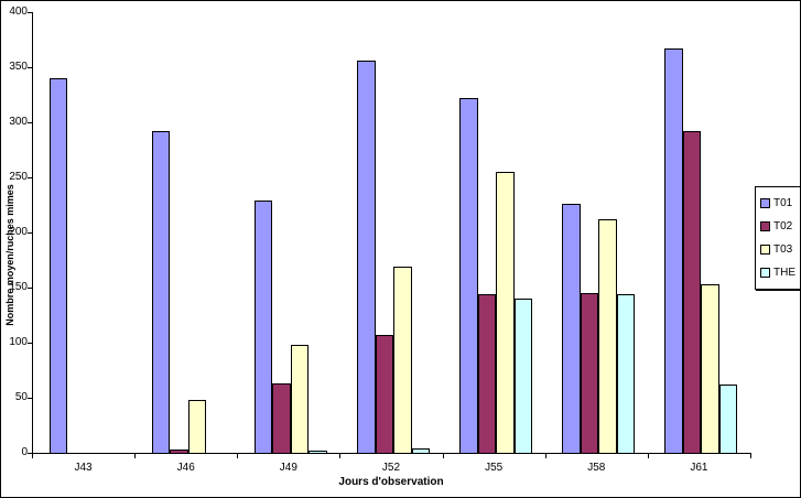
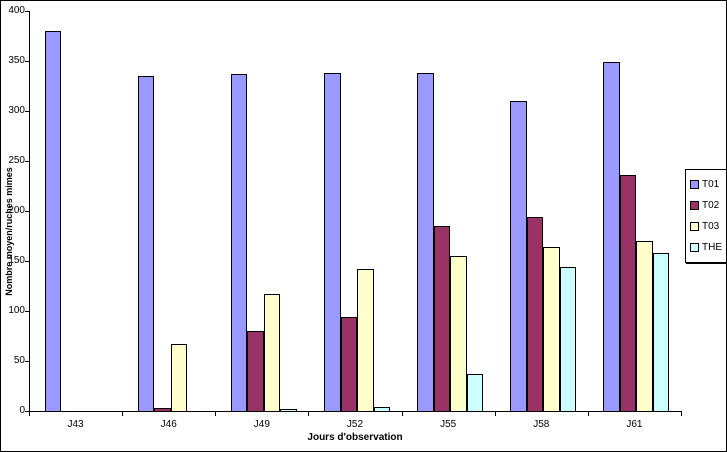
T01/J43: 340 -> 380
T01/J46: 292 -> 335
T03/J46: 48 -> 67
T01/J49: 229 -> 337
T02/J49: 63 -> 80
T03/J49: 98 -> 117
T01/J52: 356 -> 338
T02/J52: 107 -> 94
T03/J52: 169 -> 142
T01/J55: 322 -> 338
T02/J55: 144 -> 185
T03/J55: 255 -> 155
THE/J55: 140 -> 37
T01/J58: 226 -> 310
T02/J58: 145 -> 194
T03/J58: 212 -> 164
T01/J61: 367 -> 349
T02/J61: 292 -> 236
T03/J61: 153 -> 170
THE/J61: 62 -> 158
